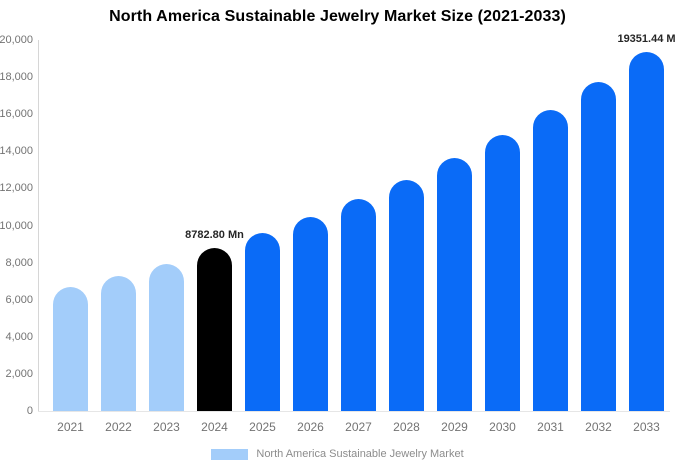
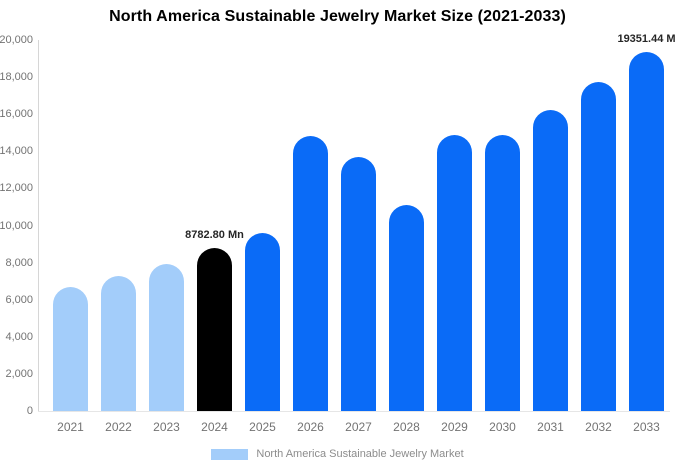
2026: 10500 -> 14800
2027: 11400 -> 13700
2028: 12500 -> 11100
2029: 13600 -> 14900
